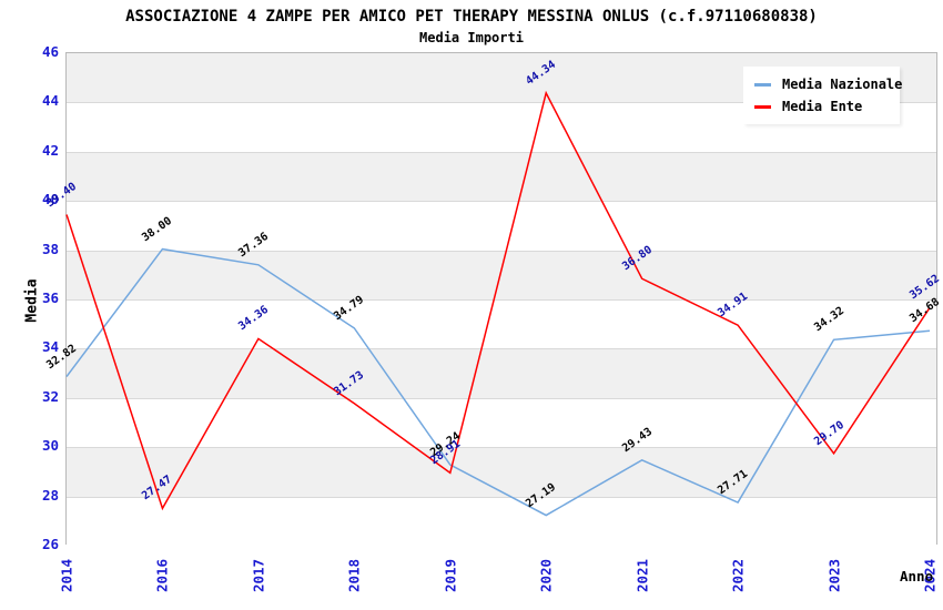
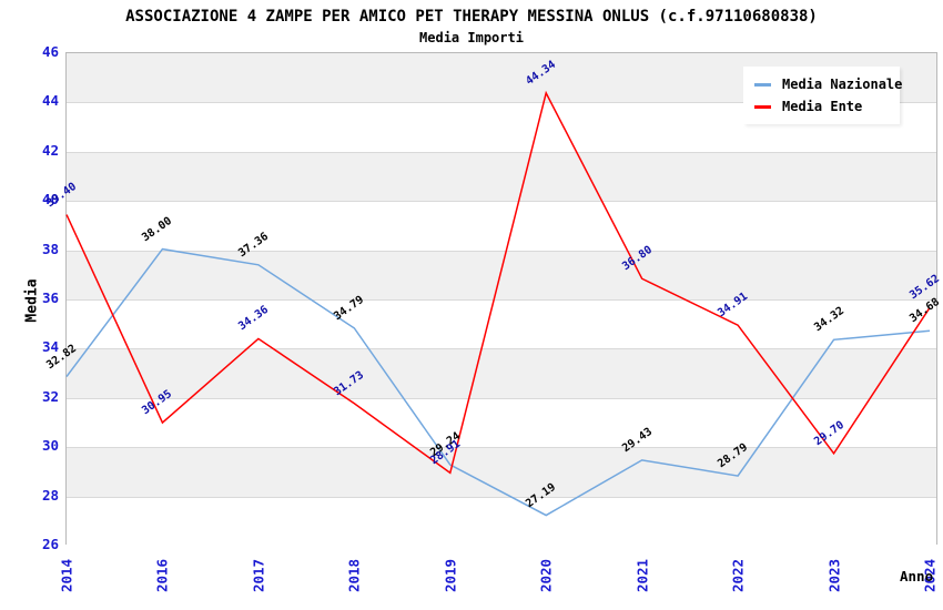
Media Ente/2016: 27.47 -> 30.95
Media Nazionale/2022: 27.71 -> 28.79
